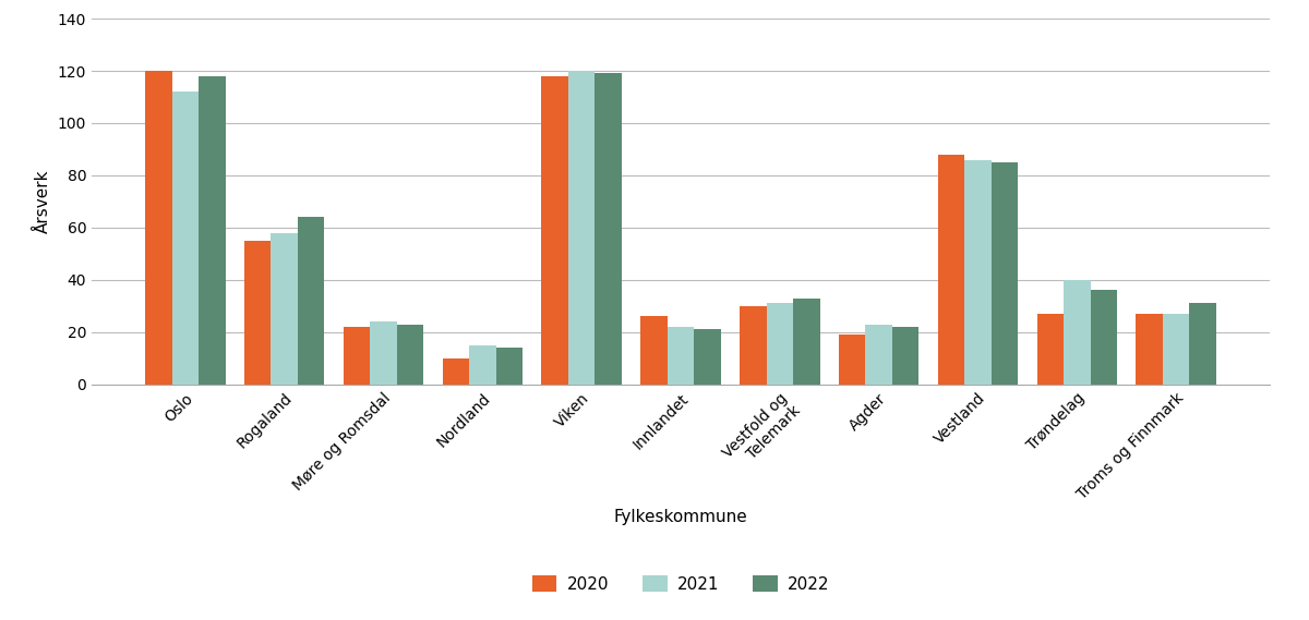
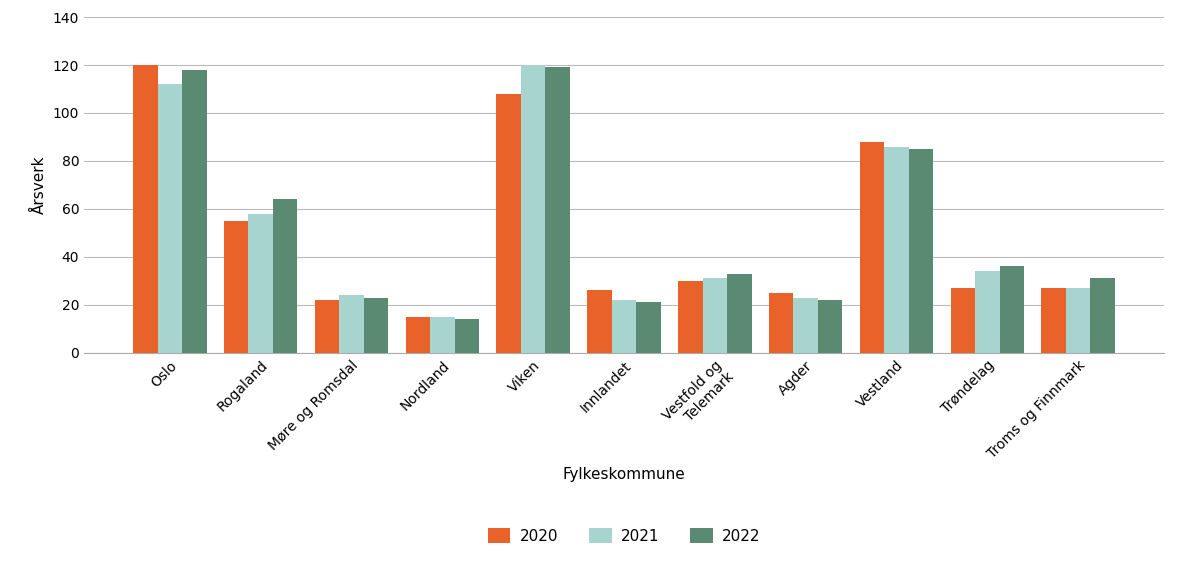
2020/Nordland: 10 -> 15
2020/Viken: 118 -> 108
2020/Agder: 19 -> 25
2021/Trøndelag: 40 -> 34
